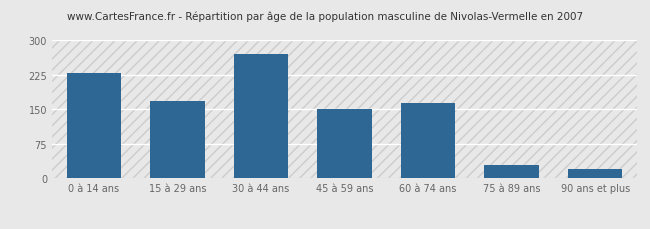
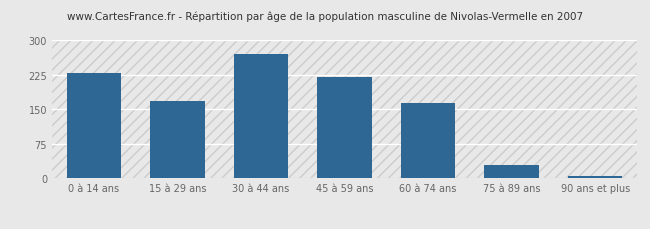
45 à 59 ans: 150 -> 220
90 ans et plus: 20 -> 5
